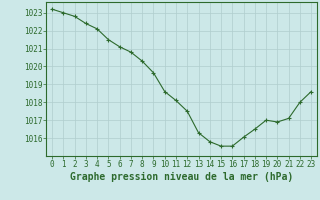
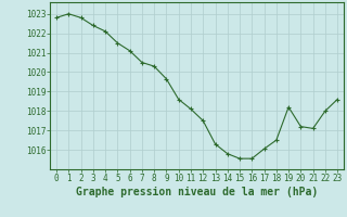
0: 1023.2 -> 1022.8
7: 1020.8 -> 1020.5
19: 1017.0 -> 1018.2
20: 1016.9 -> 1017.2
